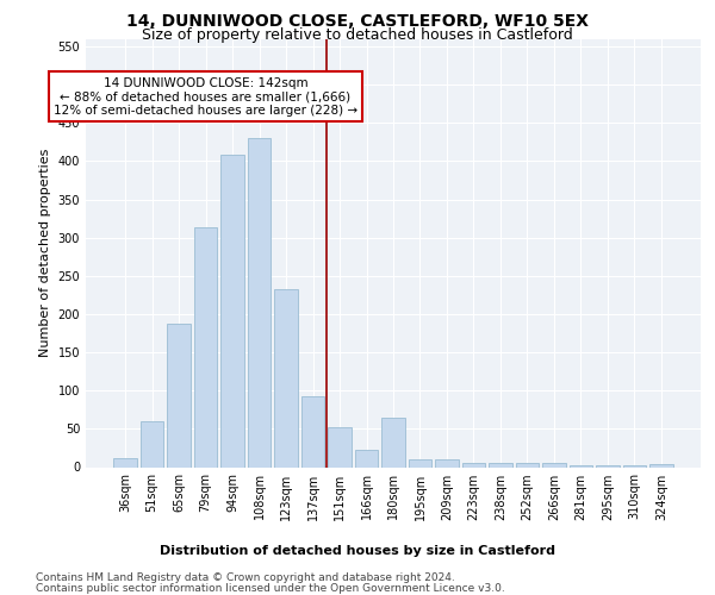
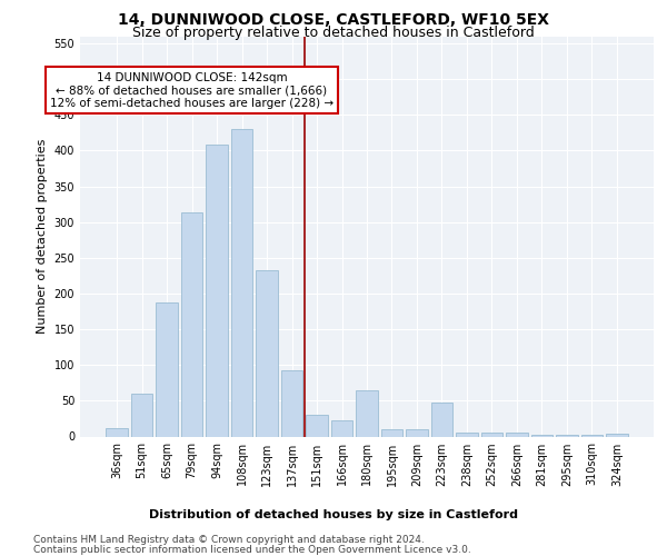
151sqm: 52 -> 30
223sqm: 6 -> 48
